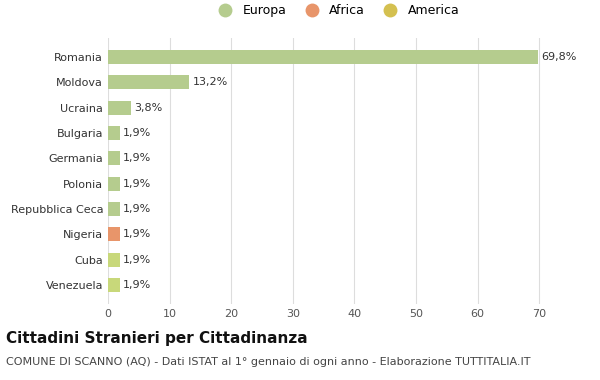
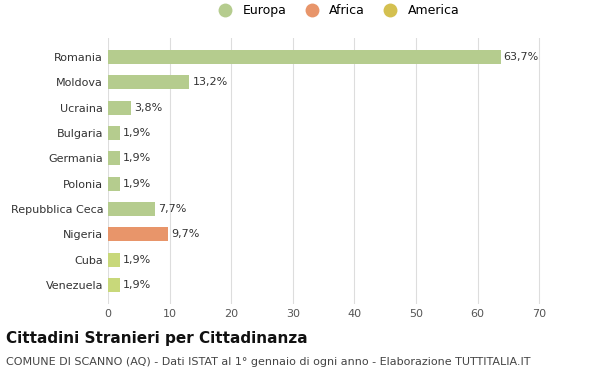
Romania: 69,8% -> 63,7%
Repubblica Ceca: 1,9% -> 7,7%
Nigeria: 1,9% -> 9,7%
